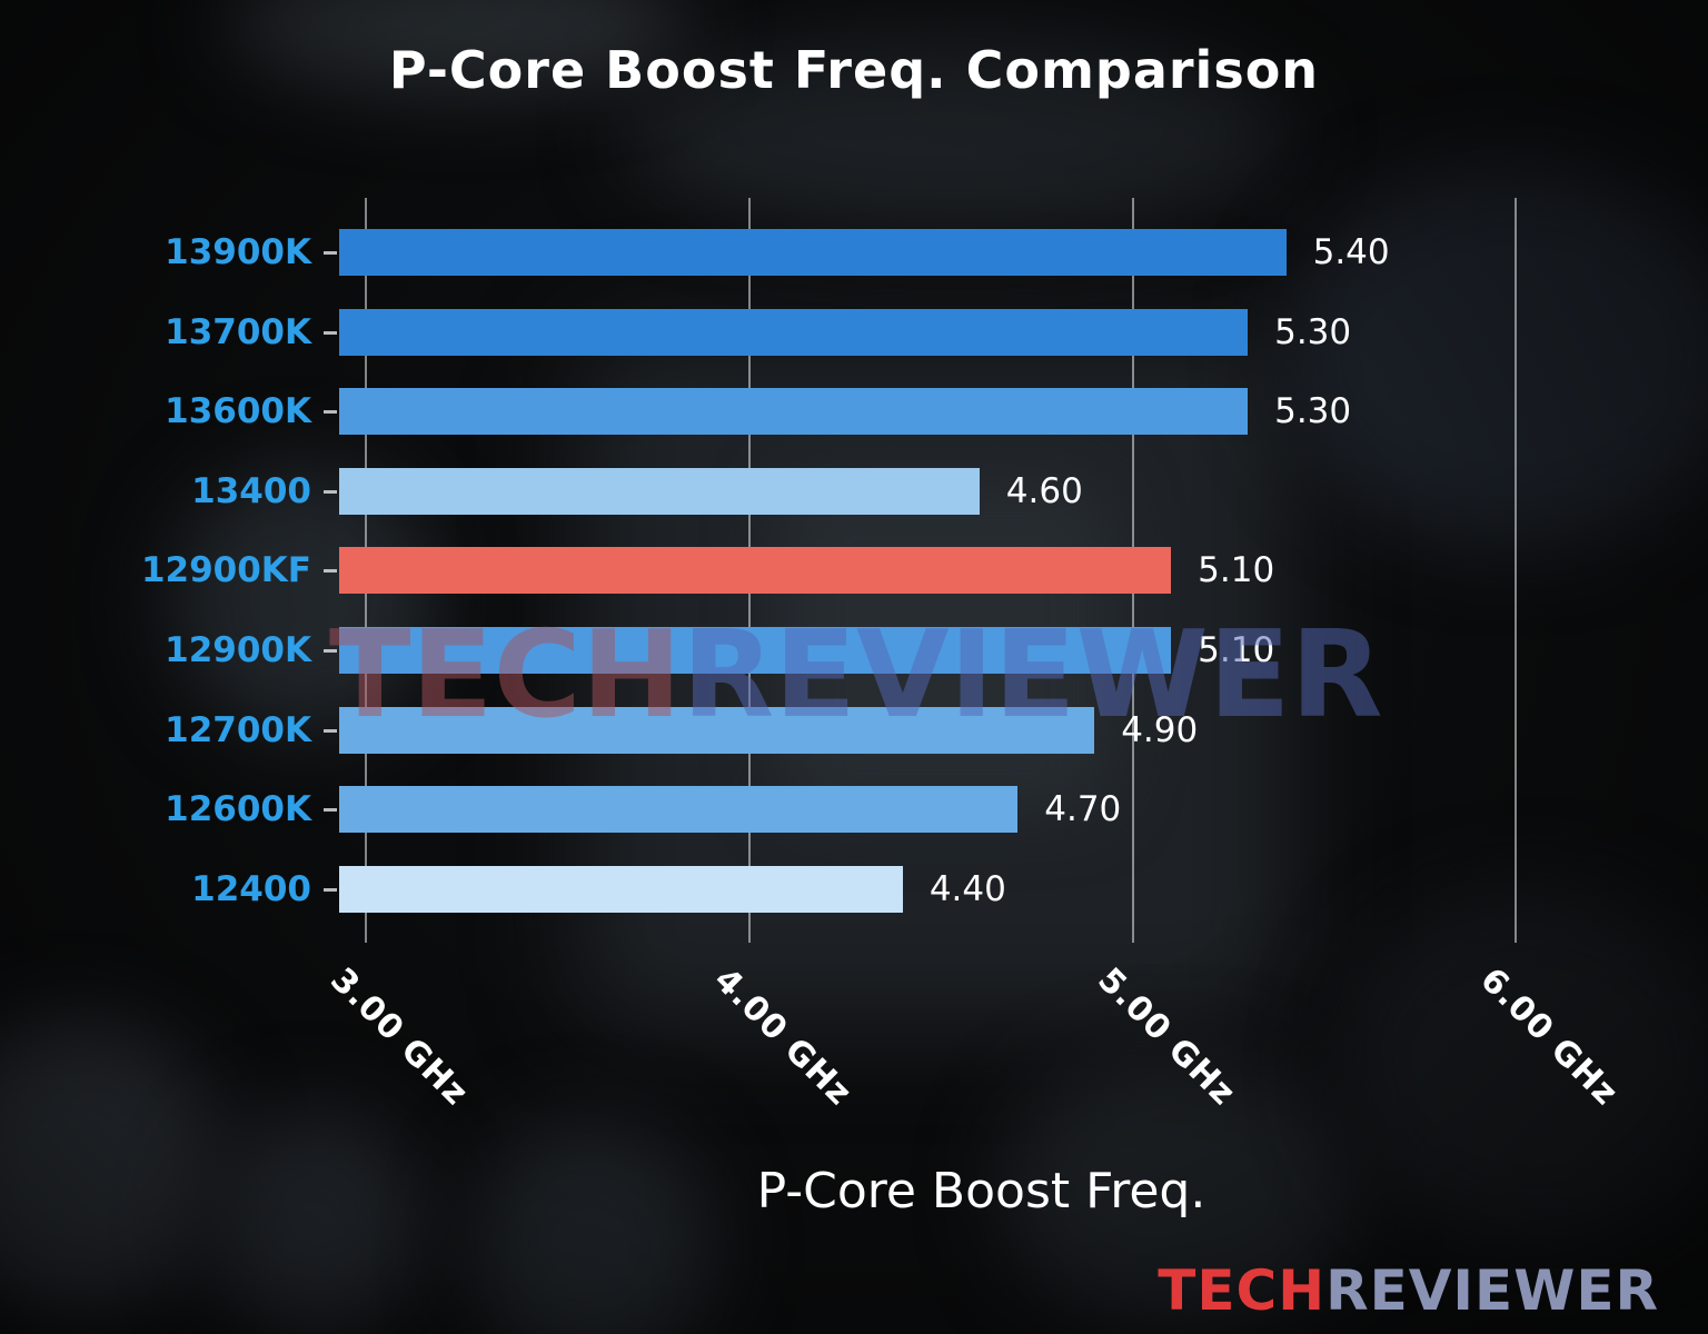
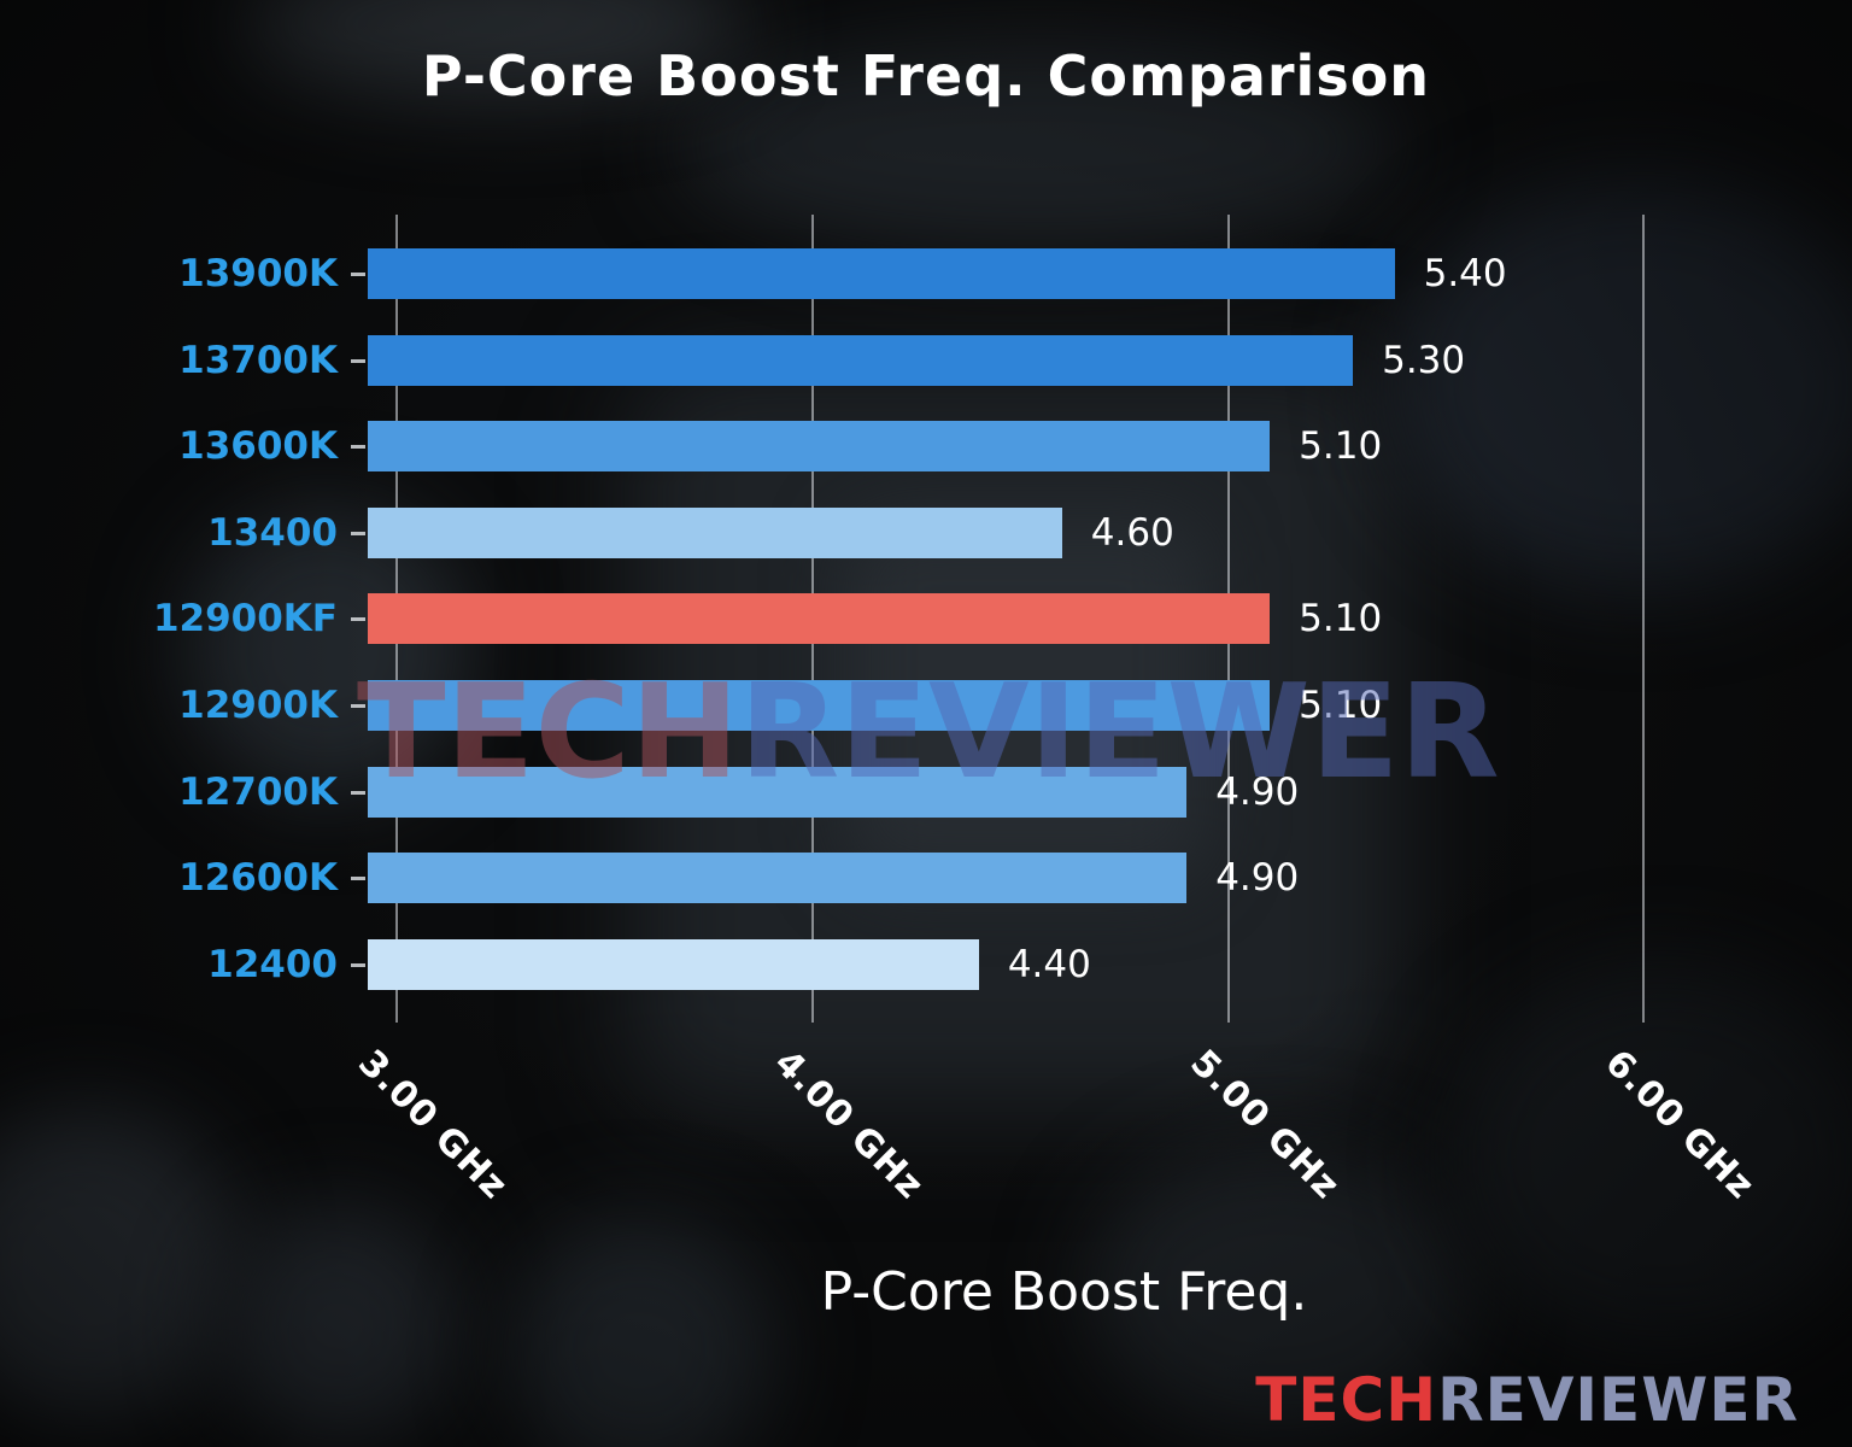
13600K: 5.30 -> 5.10
12600K: 4.70 -> 4.90
